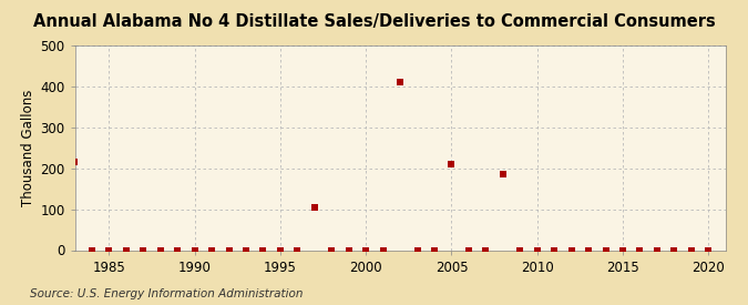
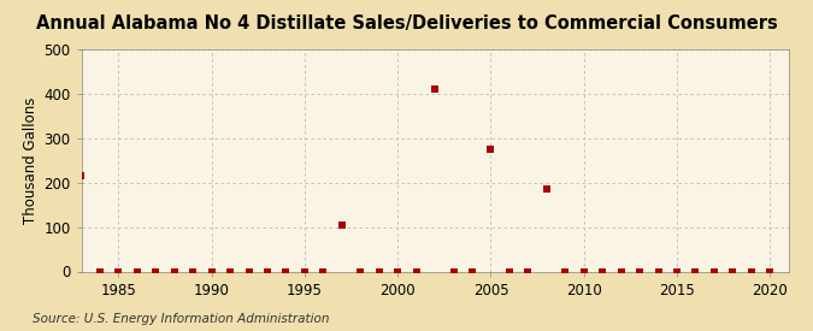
2005: 210 -> 275
